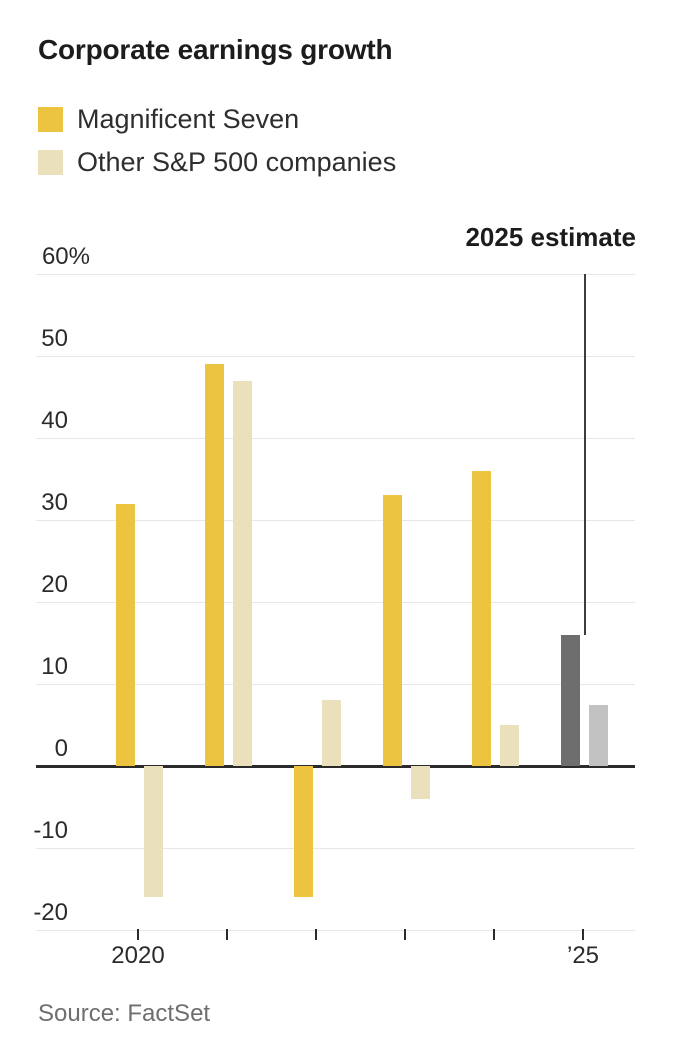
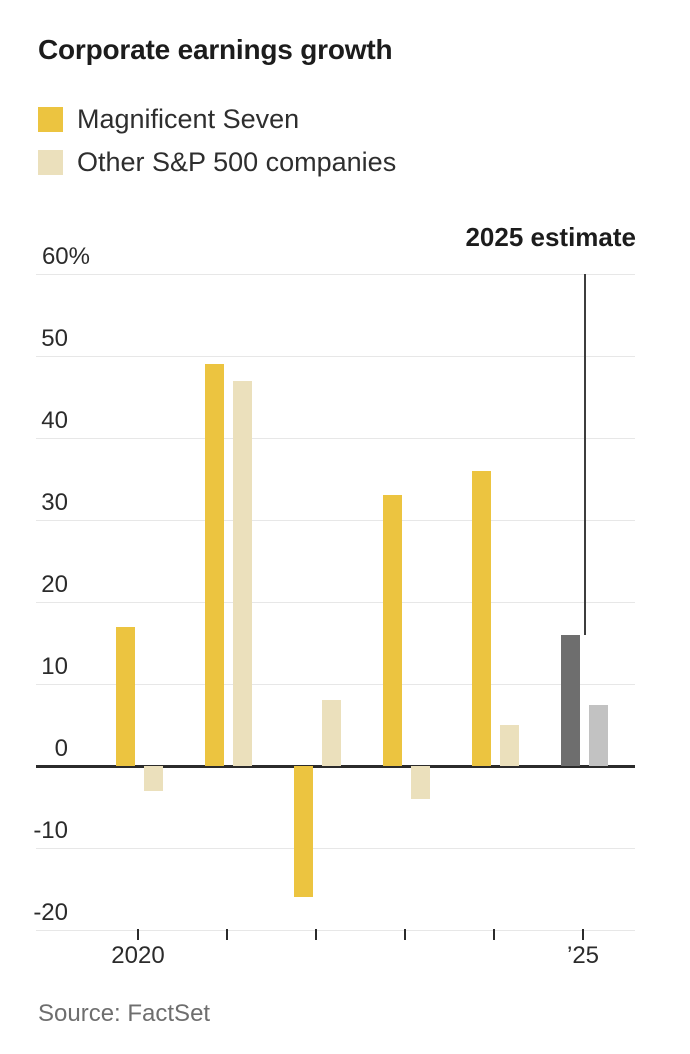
Magnificent Seven/2020: 32 -> 17
Other S&P 500 companies/2020: -16 -> -3
